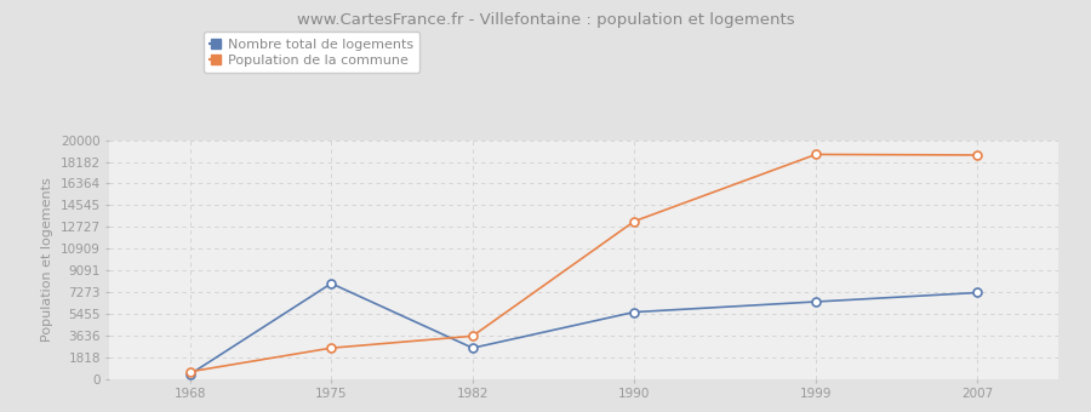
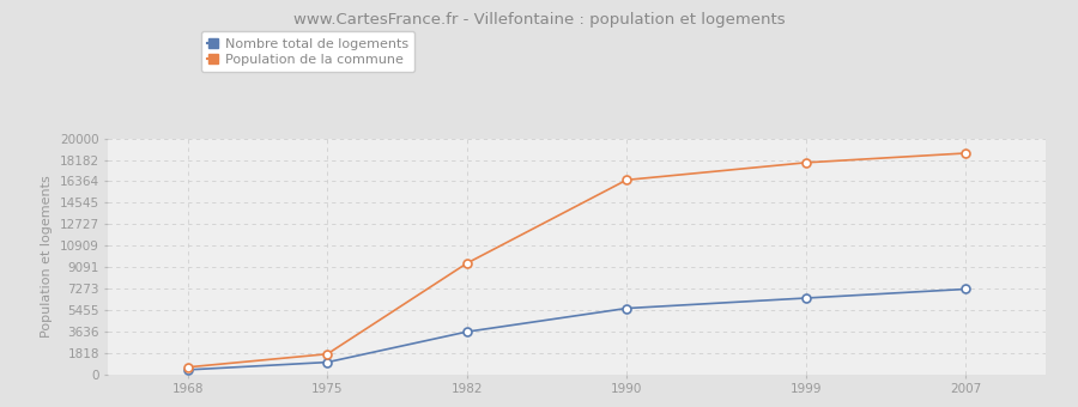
Nombre total de logements/1975: 8000 -> 1000
Population de la commune/1975: 2600 -> 1700
Nombre total de logements/1982: 2600 -> 3600
Population de la commune/1982: 3600 -> 9400
Population de la commune/1990: 13200 -> 16500
Population de la commune/1999: 18800 -> 17900
